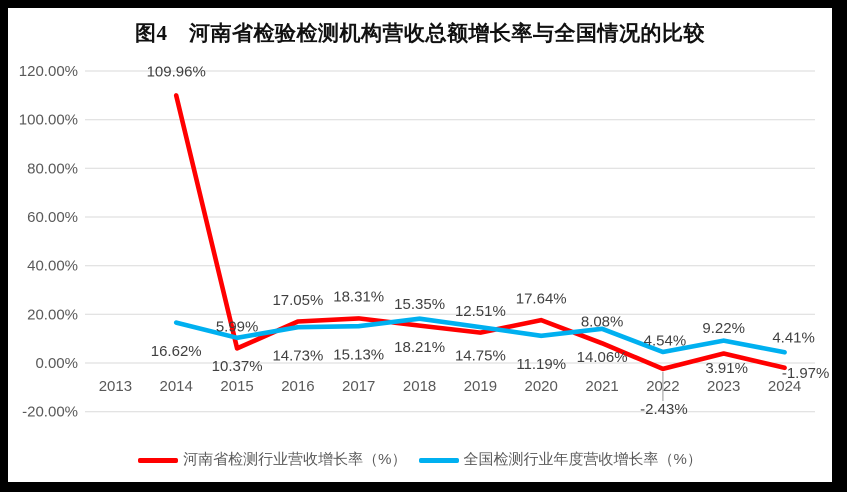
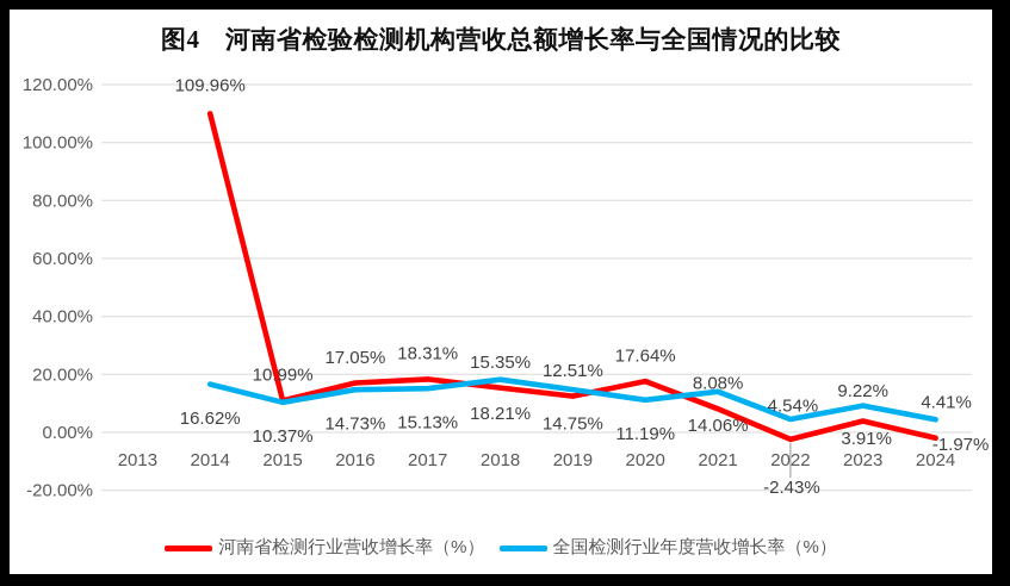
河南省检测行业营收增长率（%）/2015: 5.99% -> 10.99%
